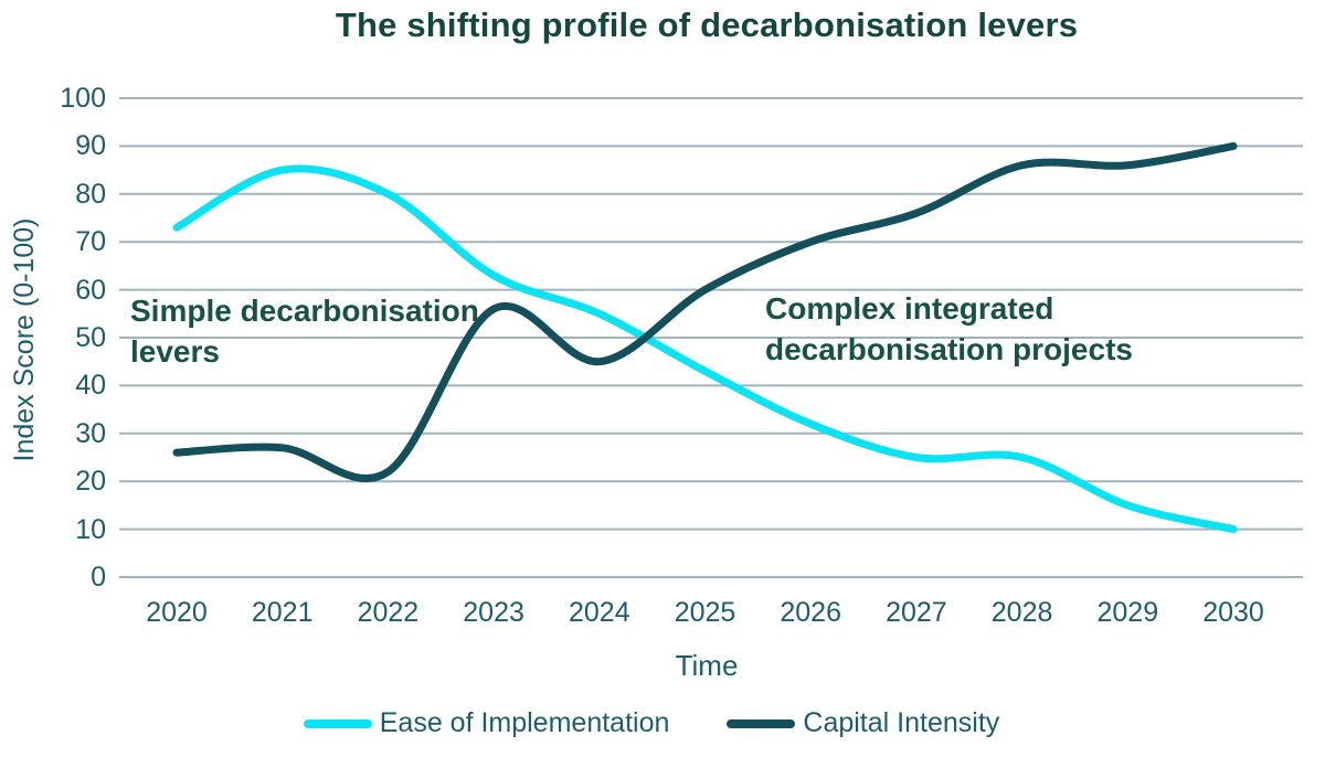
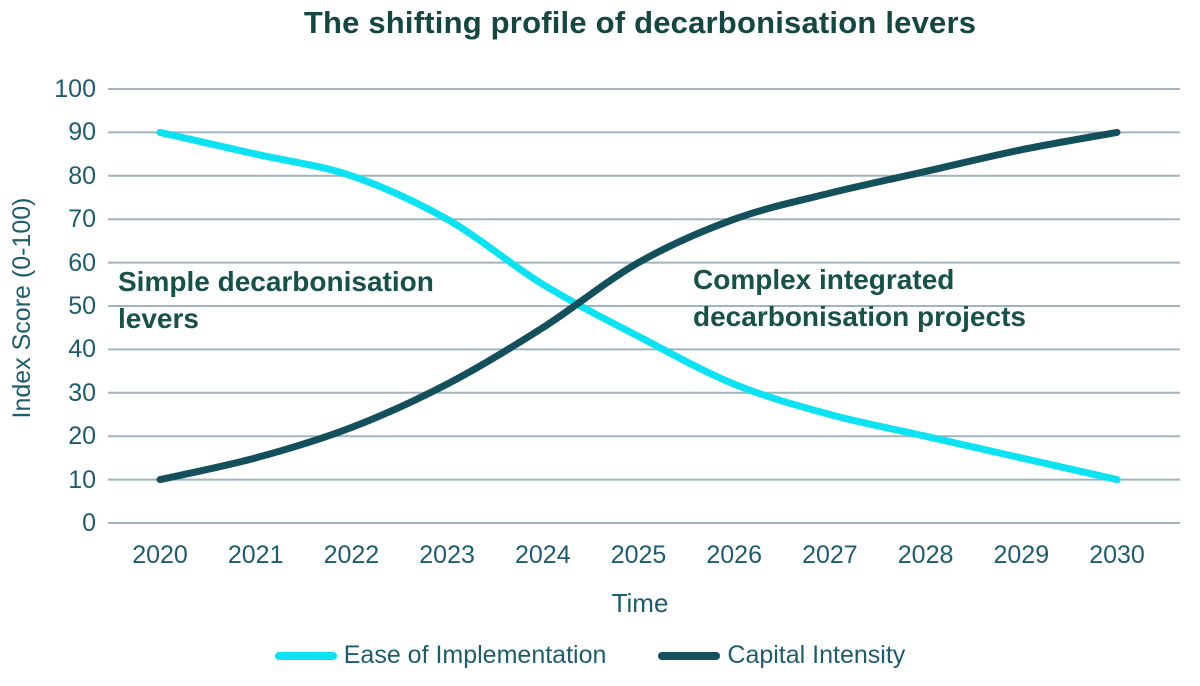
Ease of Implementation/2020: 73 -> 90
Capital Intensity/2020: 26 -> 10
Capital Intensity/2021: 27 -> 15
Ease of Implementation/2023: 63 -> 70
Capital Intensity/2023: 56 -> 32
Ease of Implementation/2028: 25 -> 20
Capital Intensity/2028: 86 -> 81
